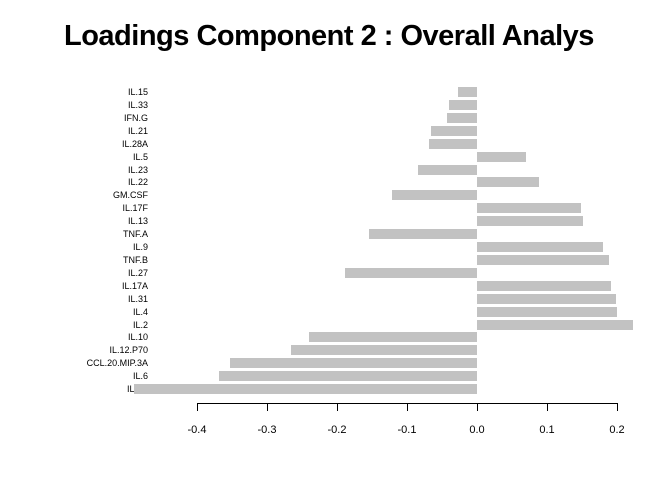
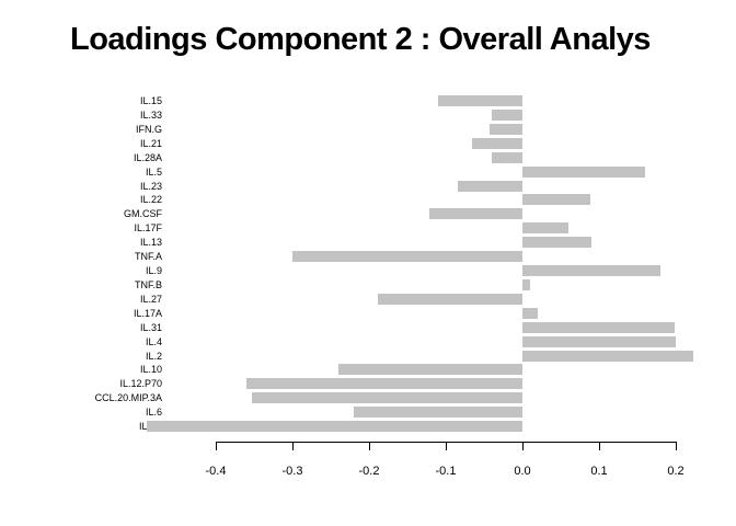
IL.15: -0.03 -> -0.11
IL.28A: -0.07 -> -0.04
IL.5: 0.07 -> 0.16
IL.17F: 0.15 -> 0.06
IL.13: 0.15 -> 0.09
TNF.A: -0.15 -> -0.30
TNF.B: 0.19 -> 0.01
IL.17A: 0.19 -> 0.02
IL.12.P70: -0.27 -> -0.36
IL.6: -0.37 -> -0.22
